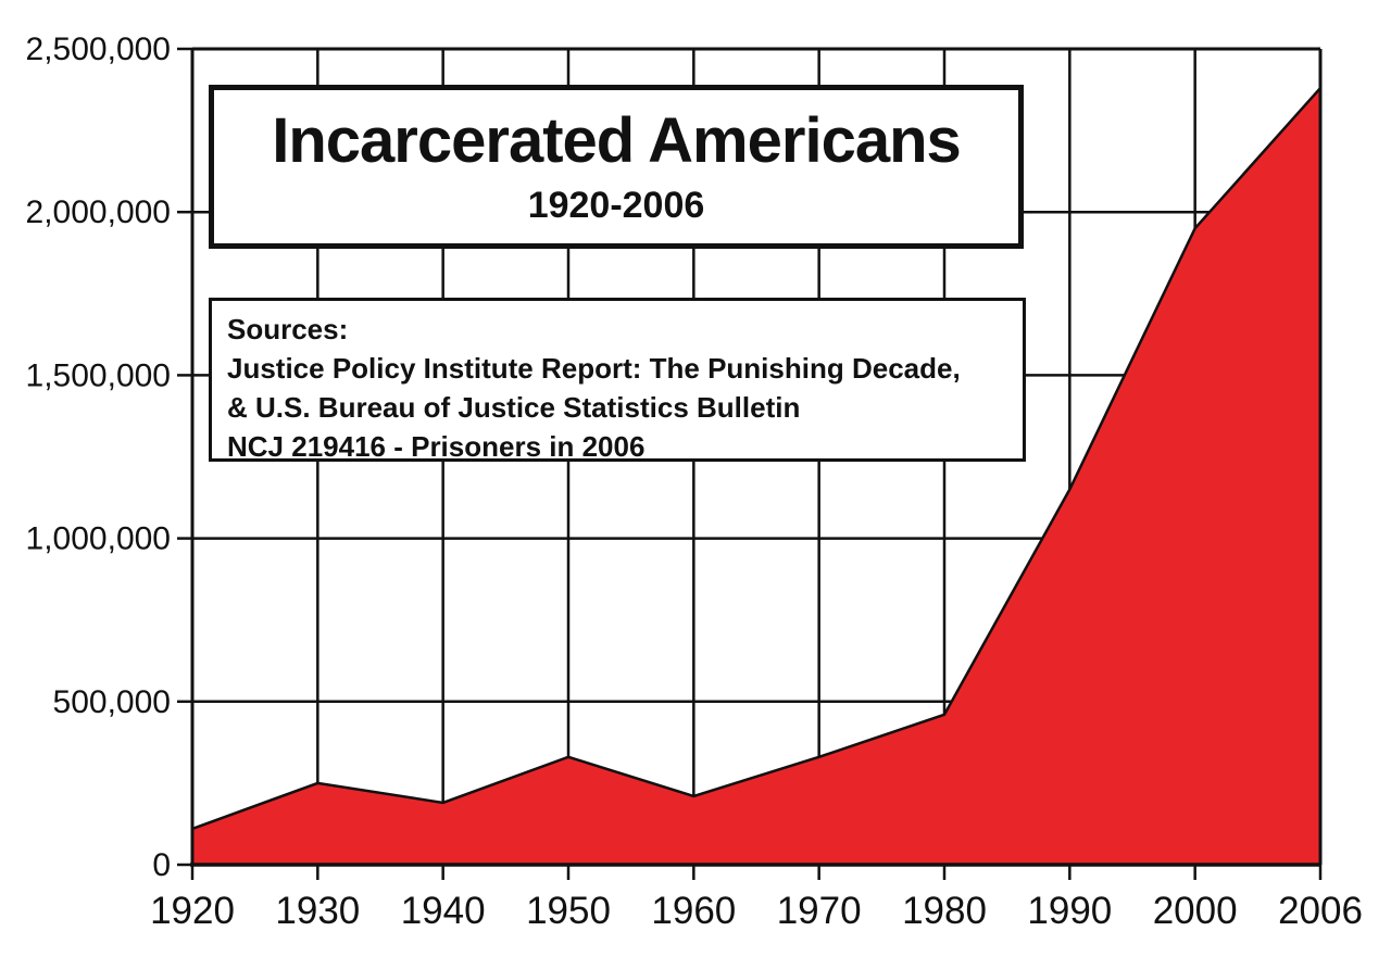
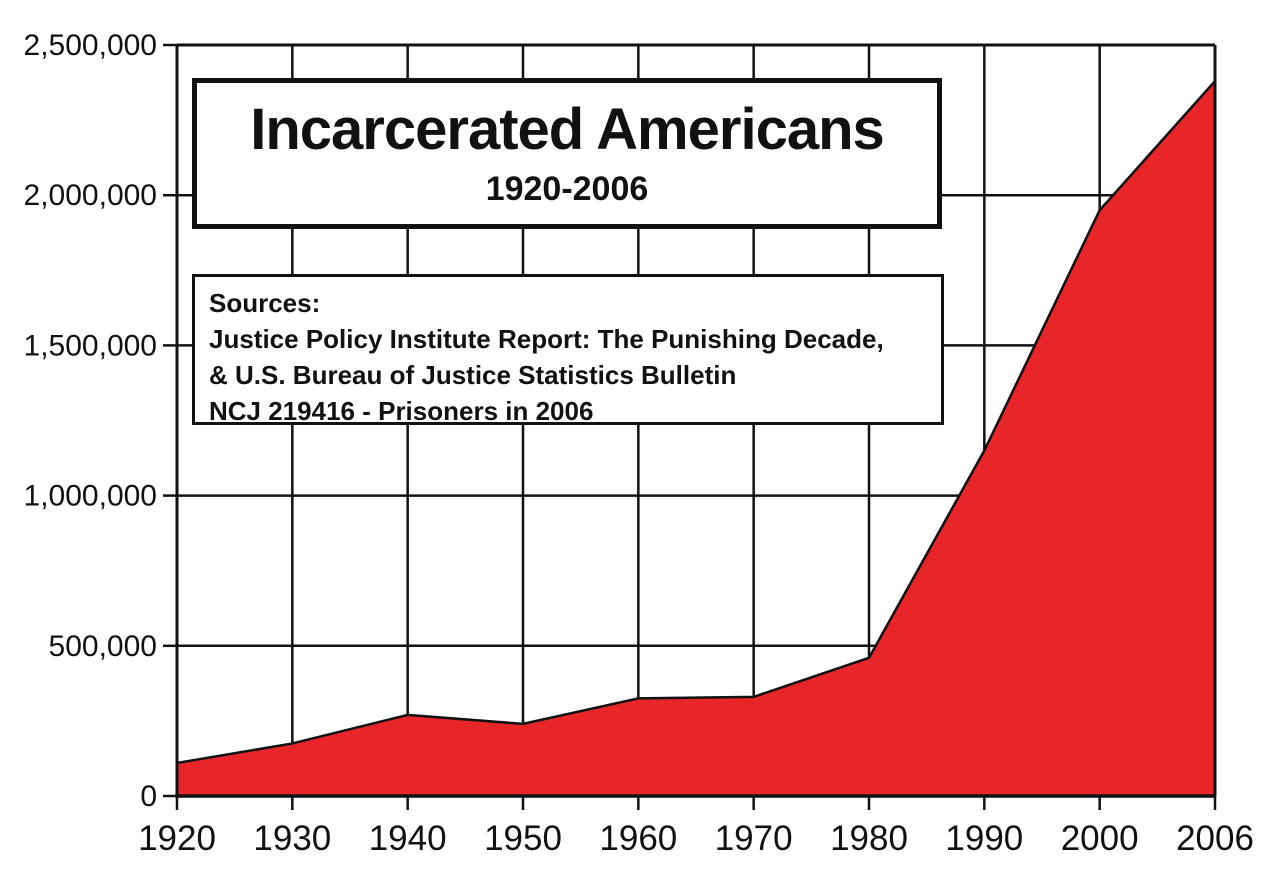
1930: 250000 -> 180000
1940: 190000 -> 270000
1950: 330000 -> 240000
1960: 210000 -> 320000
